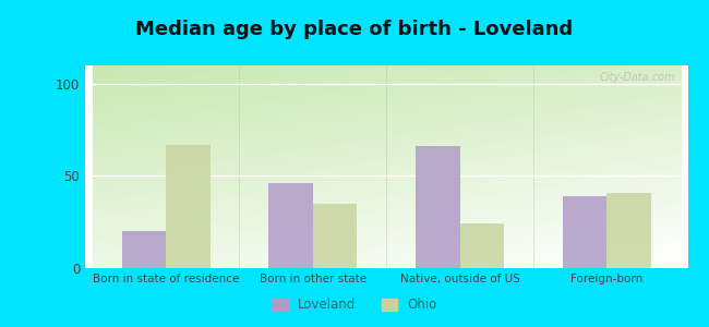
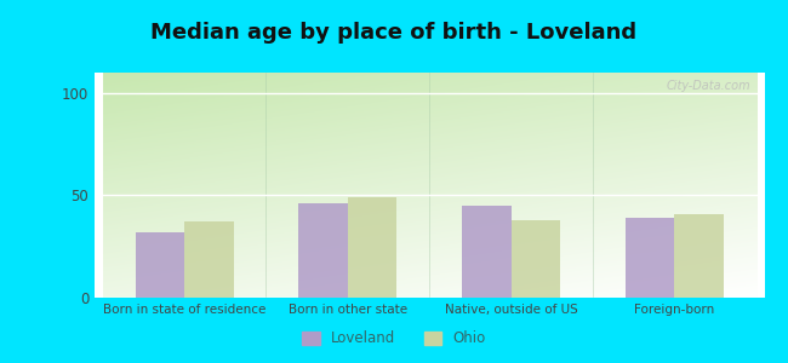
Loveland/Born in state of residence: 20 -> 32
Ohio/Born in state of residence: 67 -> 37
Ohio/Born in other state: 35 -> 49
Loveland/Native, outside of US: 66 -> 45
Ohio/Native, outside of US: 24 -> 38
